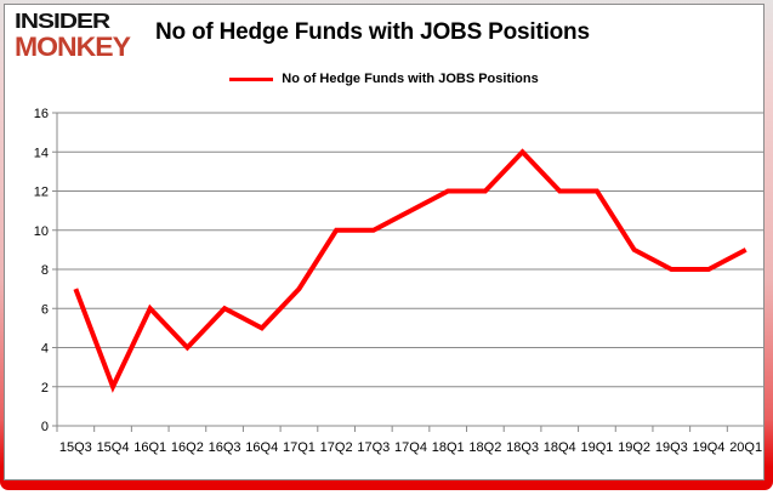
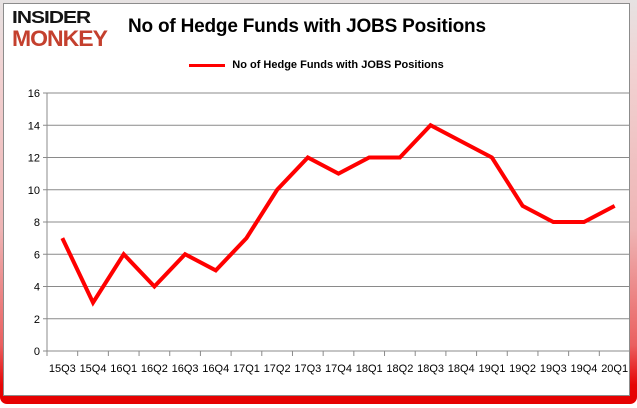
15Q4: 2 -> 3
17Q3: 10 -> 12
18Q4: 12 -> 13
